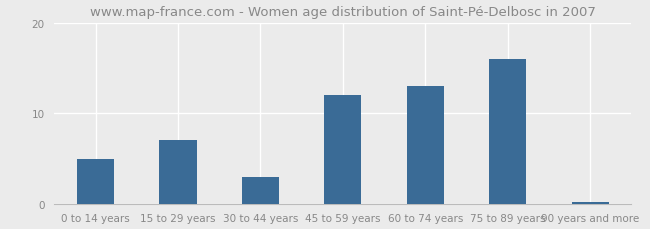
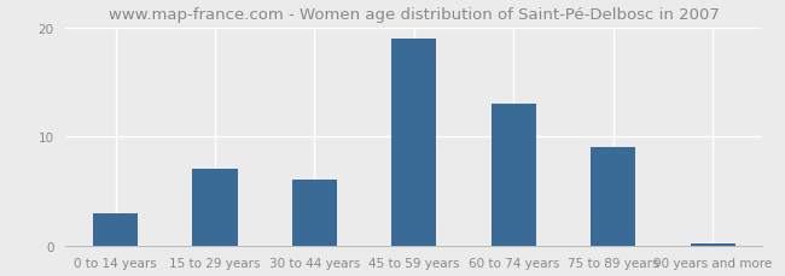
0 to 14 years: 5.0 -> 3.0
30 to 44 years: 3.0 -> 6.0
45 to 59 years: 12.0 -> 19.0
75 to 89 years: 16.0 -> 9.0
